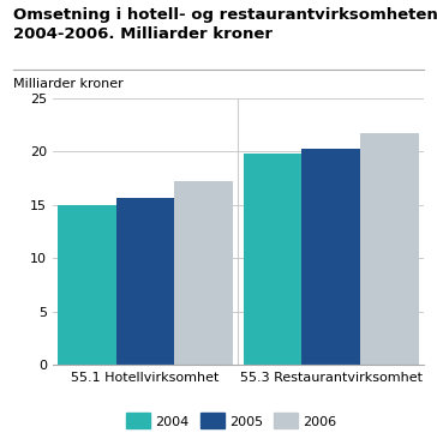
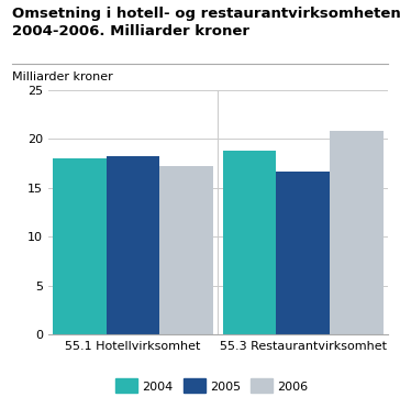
2004/55.1 Hotellvirksomhet: 15.0 -> 18.0
2005/55.1 Hotellvirksomhet: 15.6 -> 18.2
2004/55.3 Restaurantvirksomhet: 19.8 -> 18.8
2005/55.3 Restaurantvirksomhet: 20.2 -> 16.6
2006/55.3 Restaurantvirksomhet: 21.7 -> 20.8
